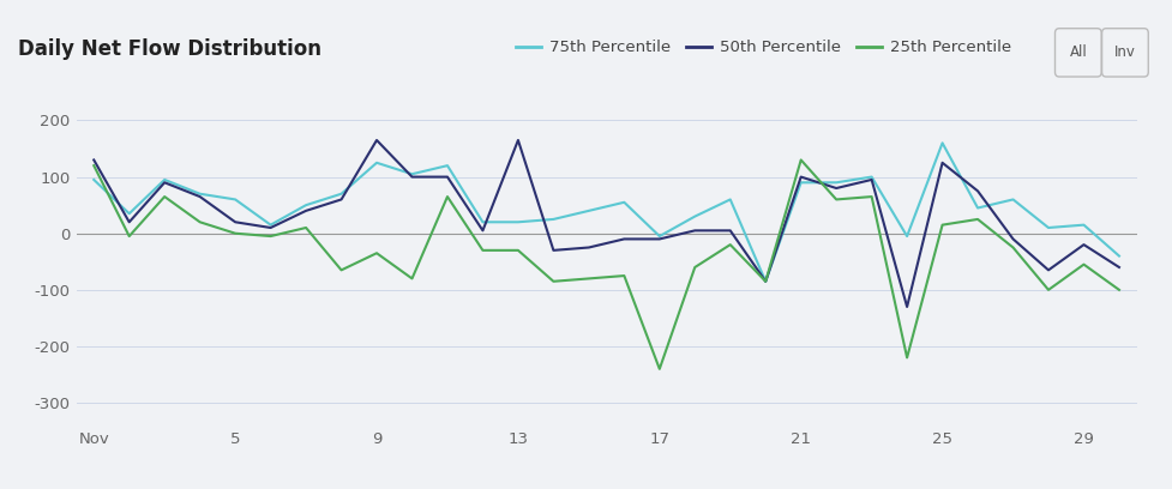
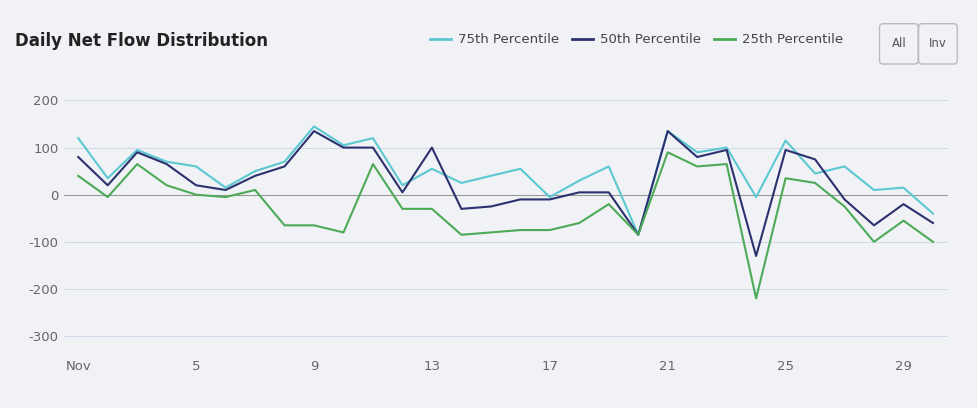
75th Percentile/Nov: 95 -> 120
50th Percentile/Nov: 130 -> 80
25th Percentile/Nov: 120 -> 40
75th Percentile/9: 125 -> 145
50th Percentile/9: 165 -> 135
25th Percentile/9: -35 -> -65
75th Percentile/13: 20 -> 55
50th Percentile/13: 165 -> 100
25th Percentile/17: -240 -> -75
75th Percentile/21: 90 -> 135
50th Percentile/21: 100 -> 135
25th Percentile/21: 130 -> 90
75th Percentile/25: 160 -> 115
50th Percentile/25: 125 -> 95
25th Percentile/25: 15 -> 35
